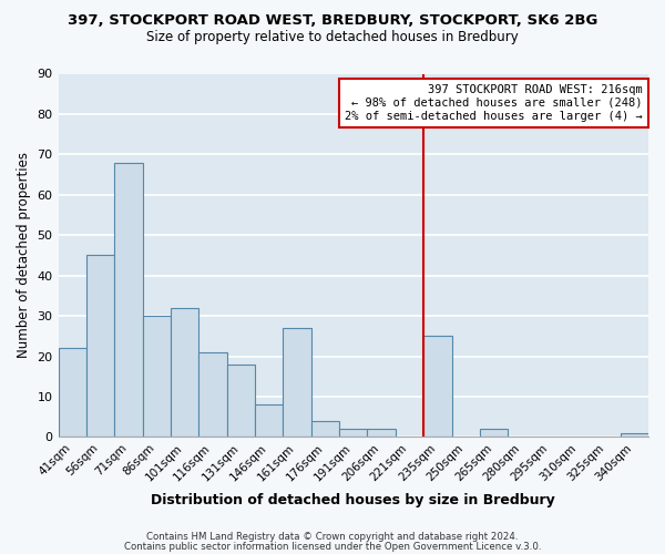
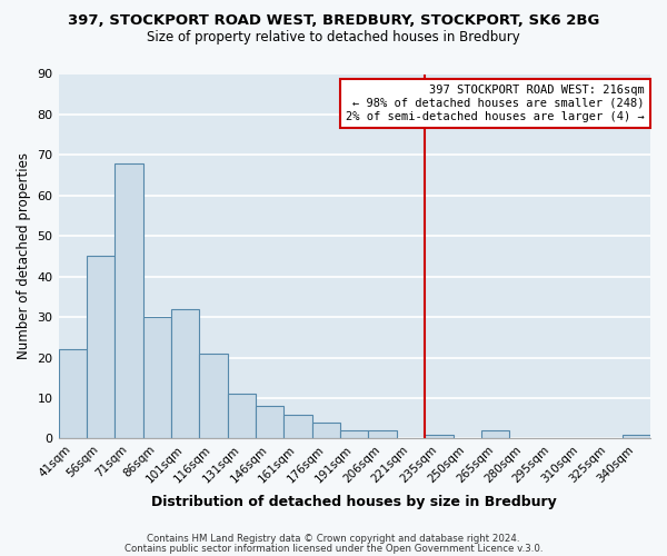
131sqm: 18 -> 11
161sqm: 27 -> 6
235sqm: 25 -> 1
